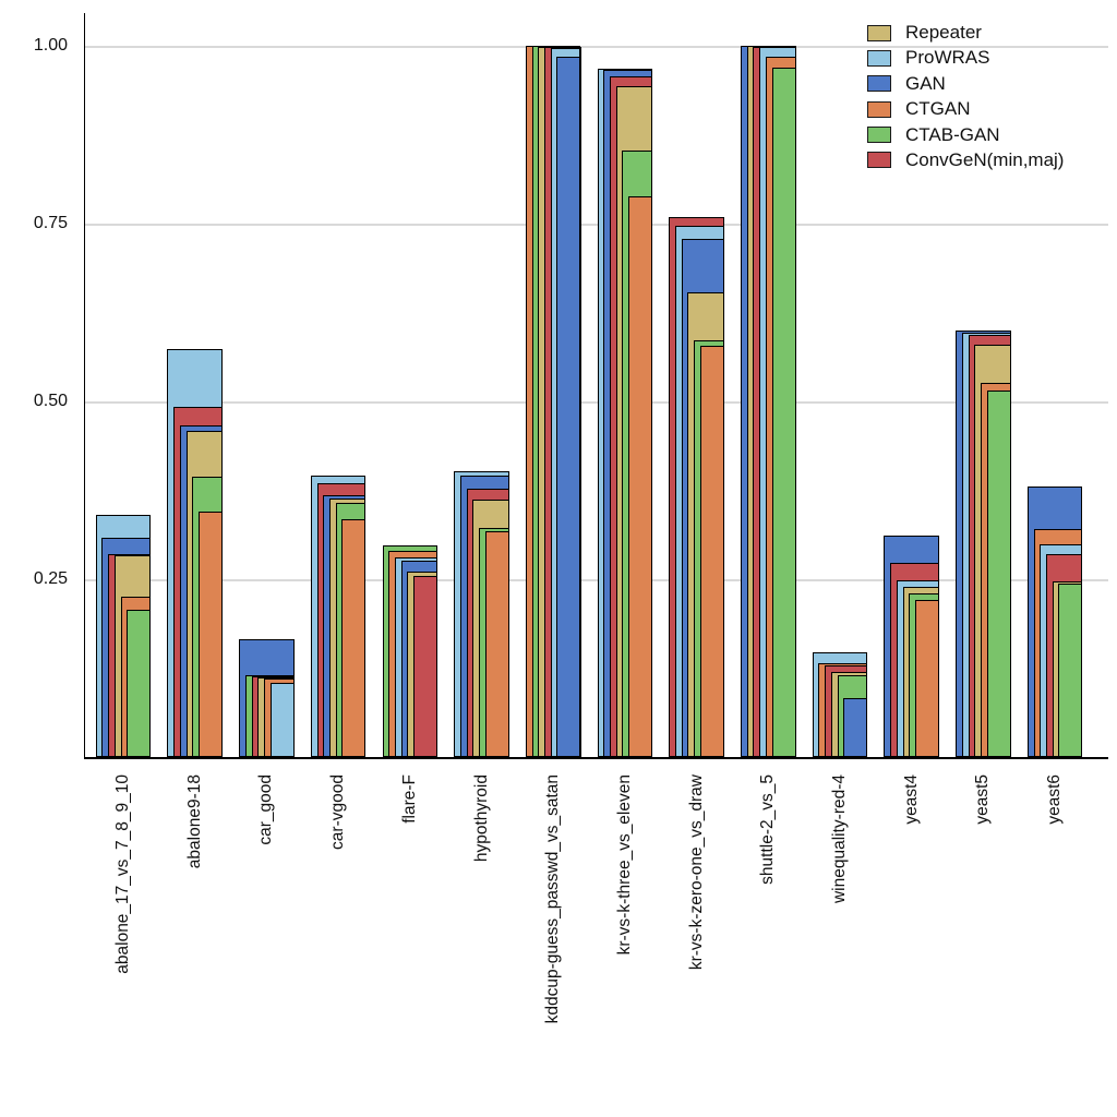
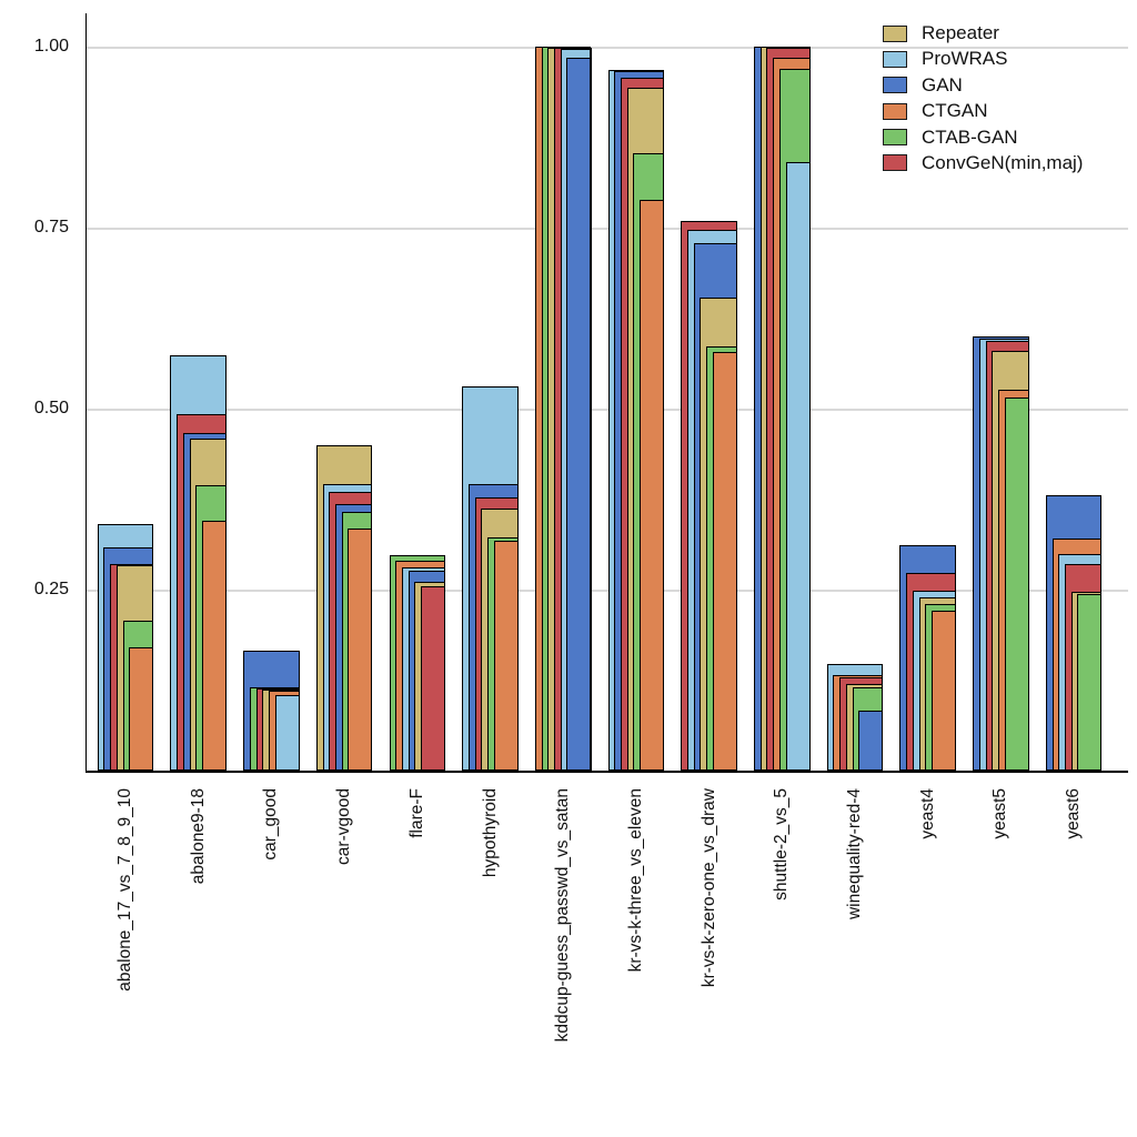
CTGAN/abalone_17_vs_7_8_9_10: 0.23 -> 0.17
Repeater/car-vgood: 0.36 -> 0.45
ProWRAS/hypothyroid: 0.40 -> 0.53
ProWRAS/shuttle-2_vs_5: 1.00 -> 0.84
